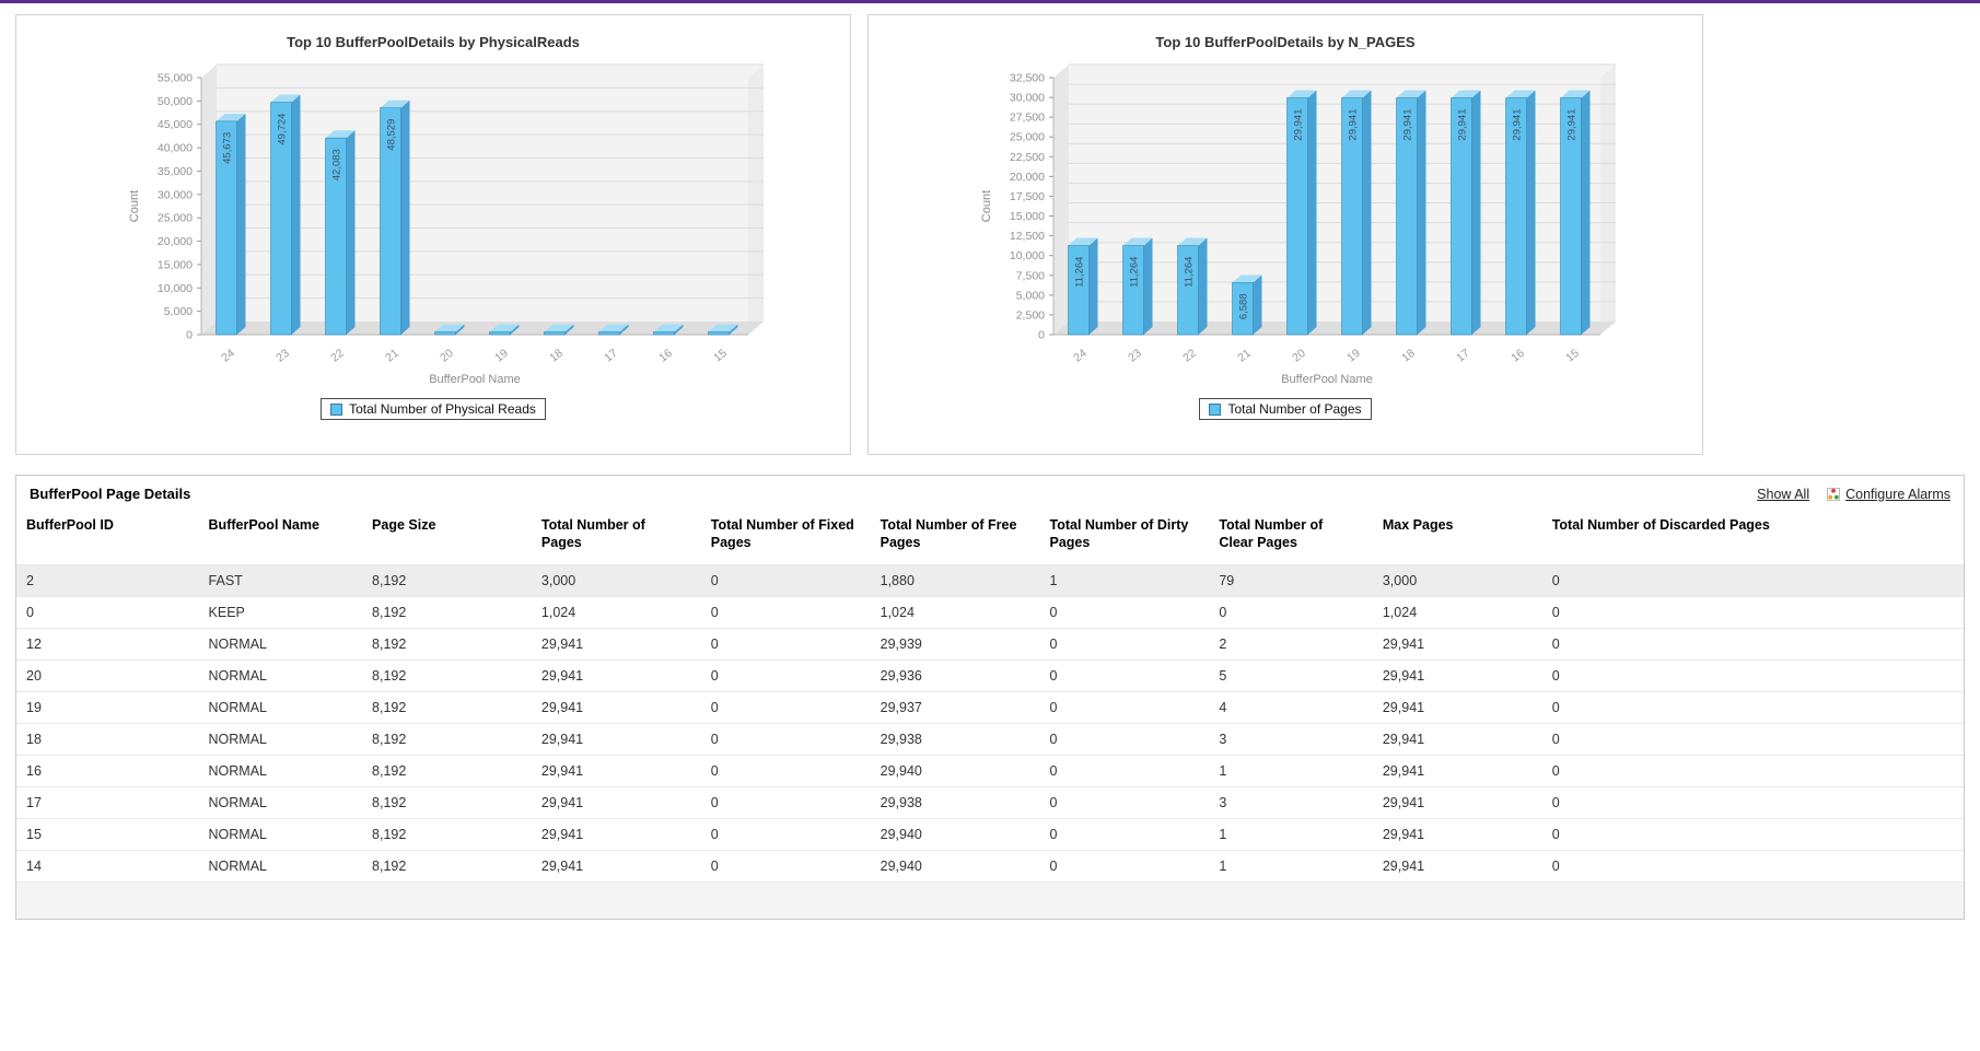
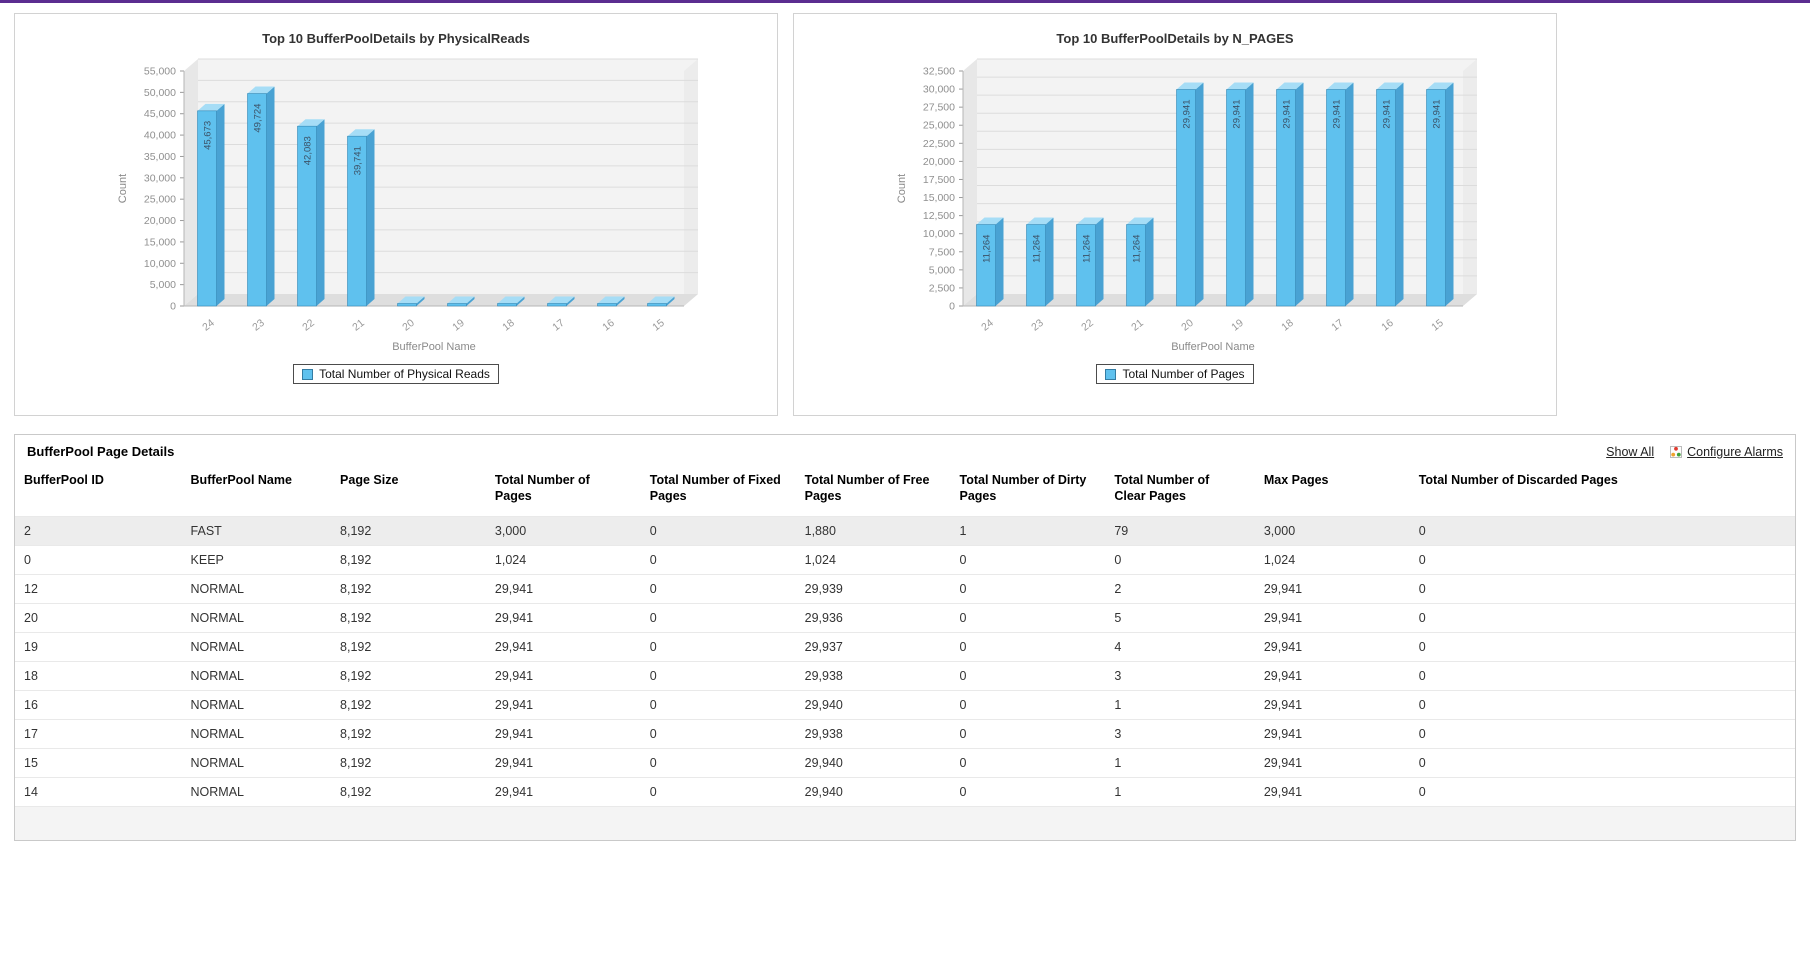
Top 10 BufferPoolDetails by PhysicalReads/21: 48,529 -> 39,741
Top 10 BufferPoolDetails by N_PAGES/21: 6,588 -> 11,264
